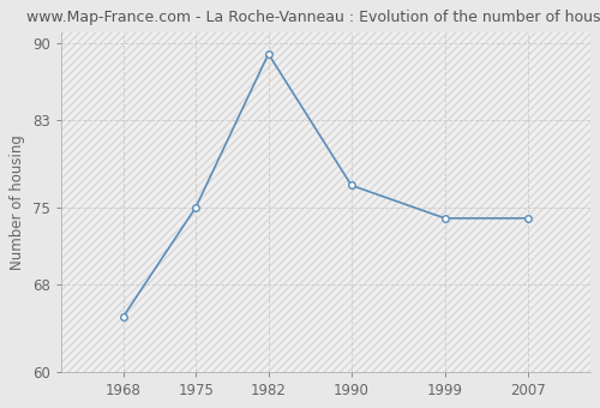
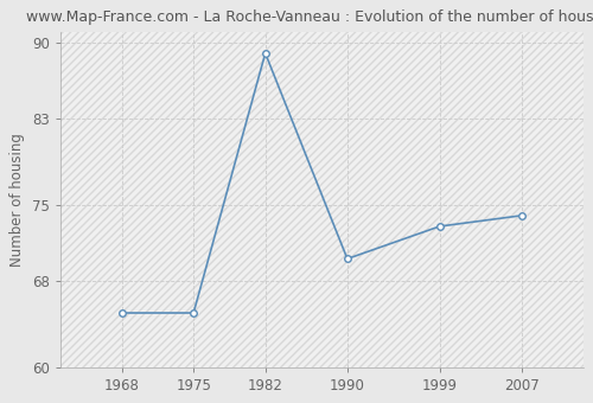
1975: 75 -> 65
1990: 77 -> 70
1999: 74 -> 73
